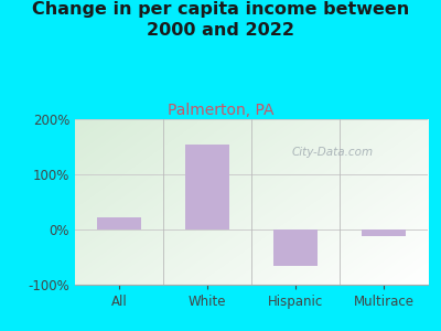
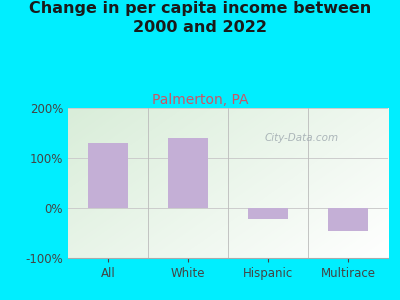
All: 22% -> 130%
White: 154% -> 140%
Hispanic: -66% -> -22%
Multirace: -12% -> -45%
